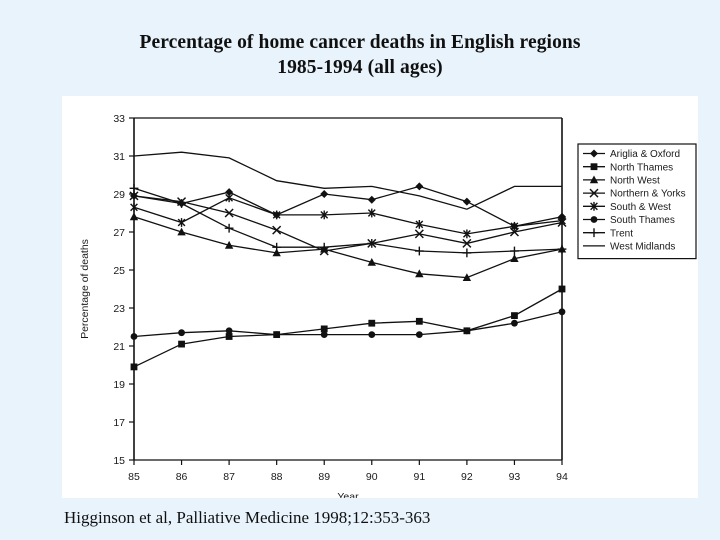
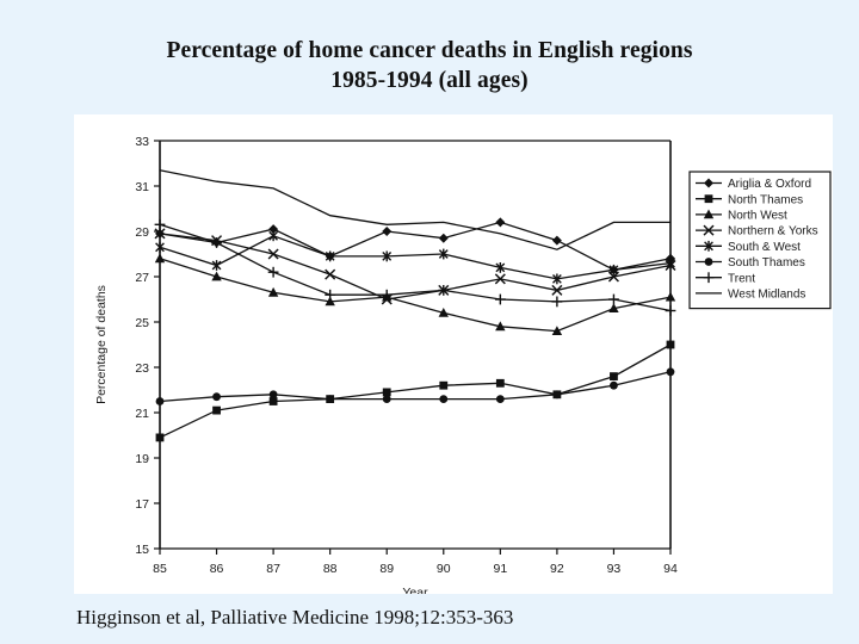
West Midlands/85: 31.0 -> 31.7
Trent/94: 26.1 -> 25.5
